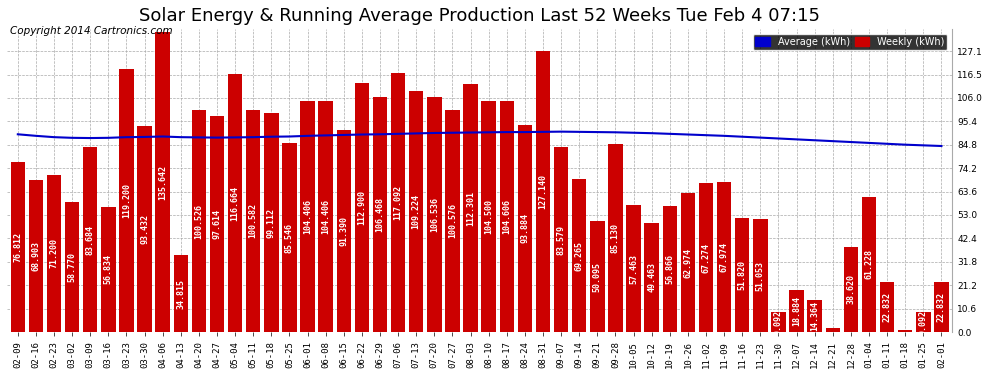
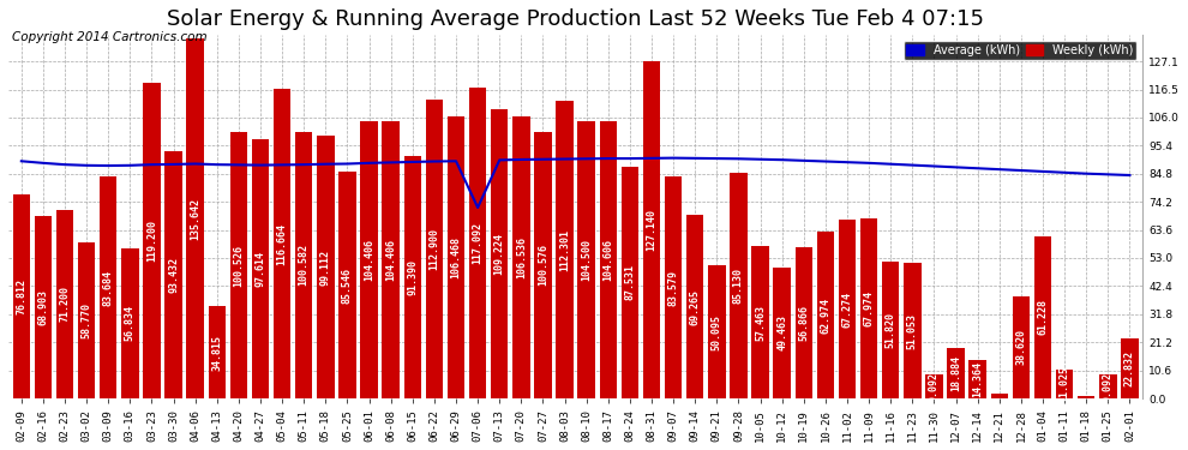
Average (kWh)/07-06: 89.7 -> 72.0
Weekly (kWh)/08-24: 93.884 -> 87.531
Weekly (kWh)/01-11: 22.832 -> 11.025
